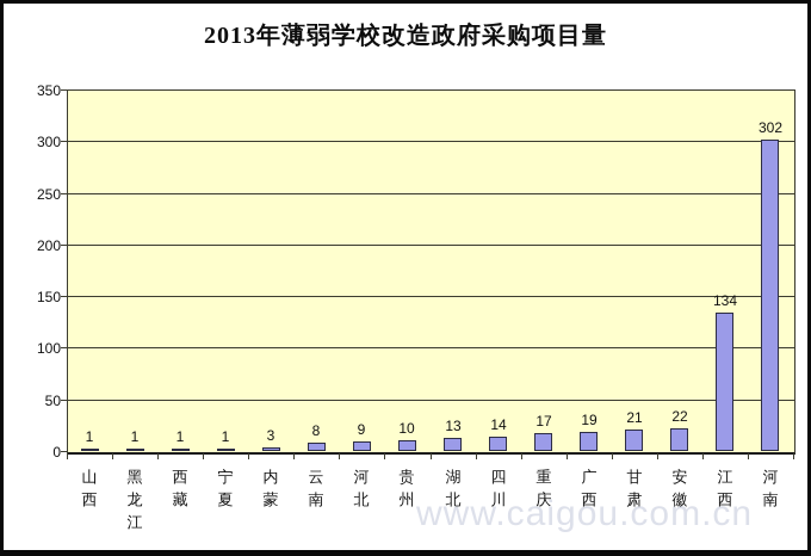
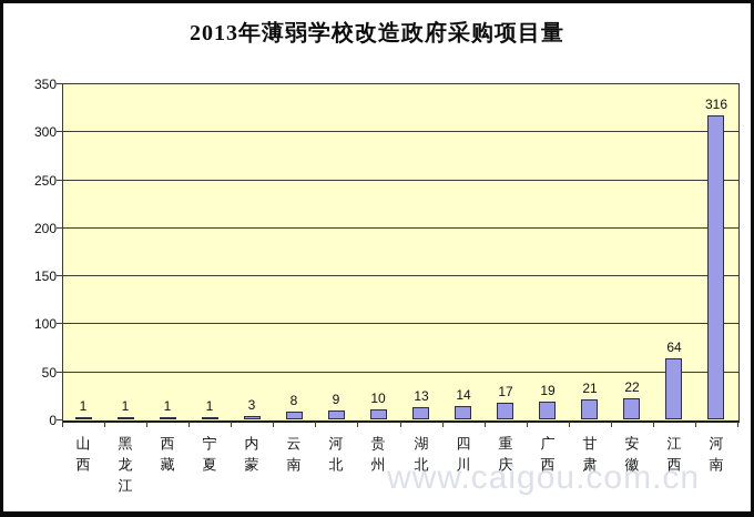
江西: 134 -> 64
河南: 302 -> 316
